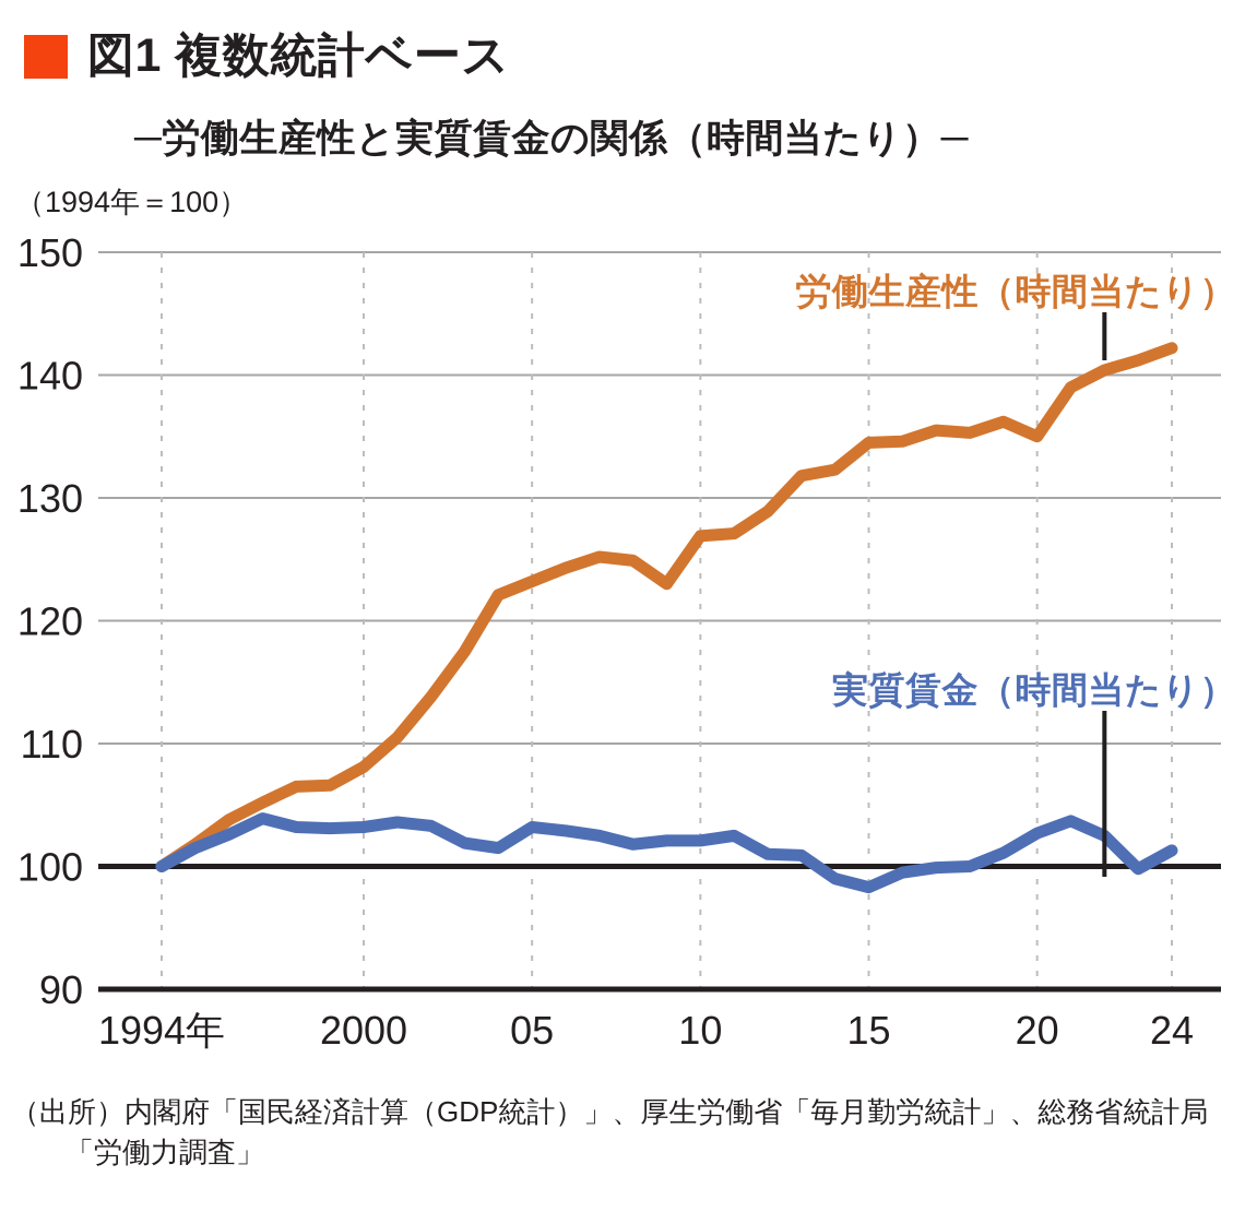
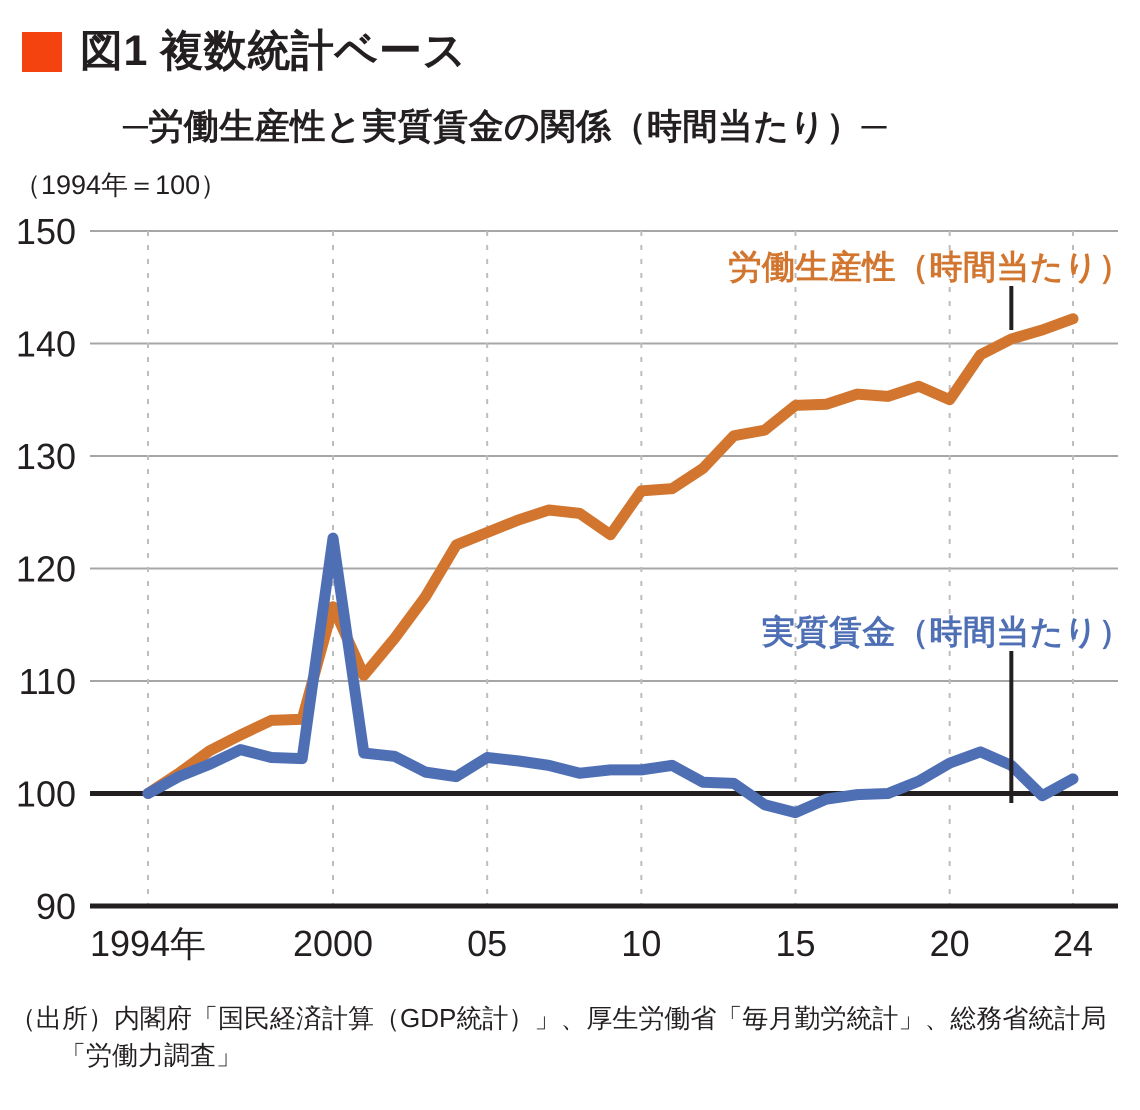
労働生産性（時間当たり）/2000: 108.1 -> 116.6
実質賃金（時間当たり）/2000: 103.2 -> 122.7
